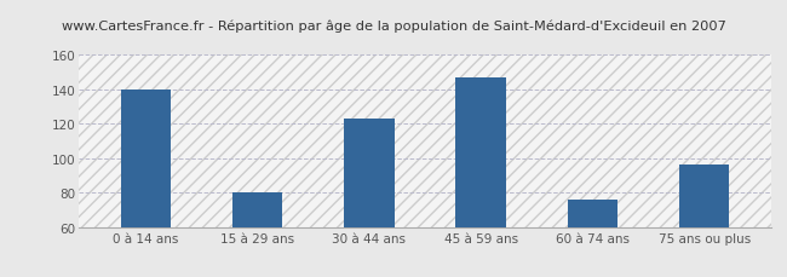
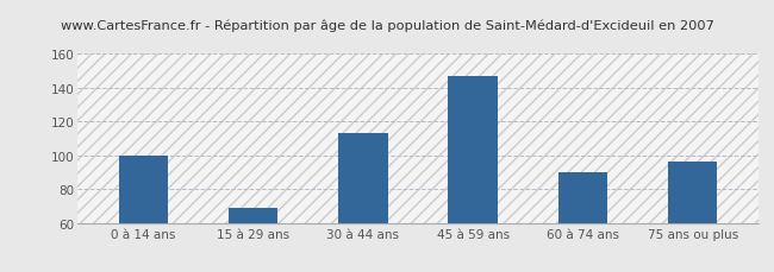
0 à 14 ans: 140 -> 100
15 à 29 ans: 80 -> 69
30 à 44 ans: 123 -> 113
60 à 74 ans: 76 -> 90
